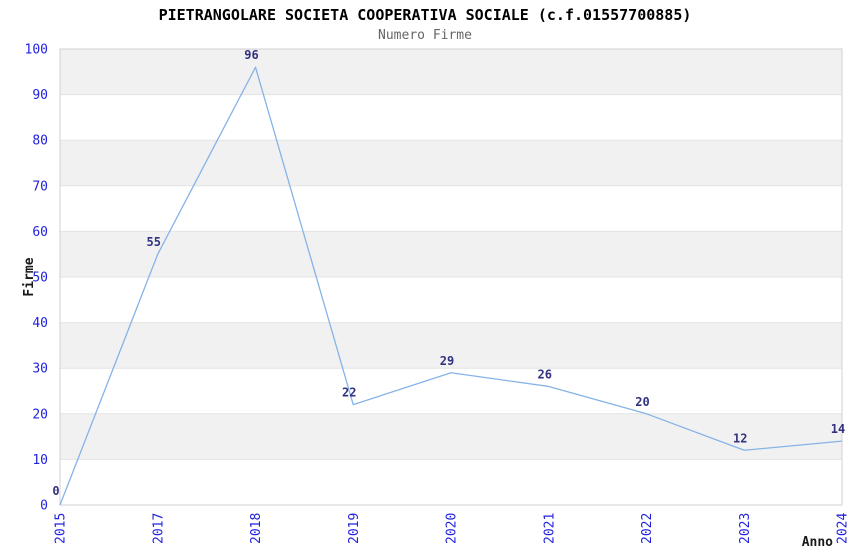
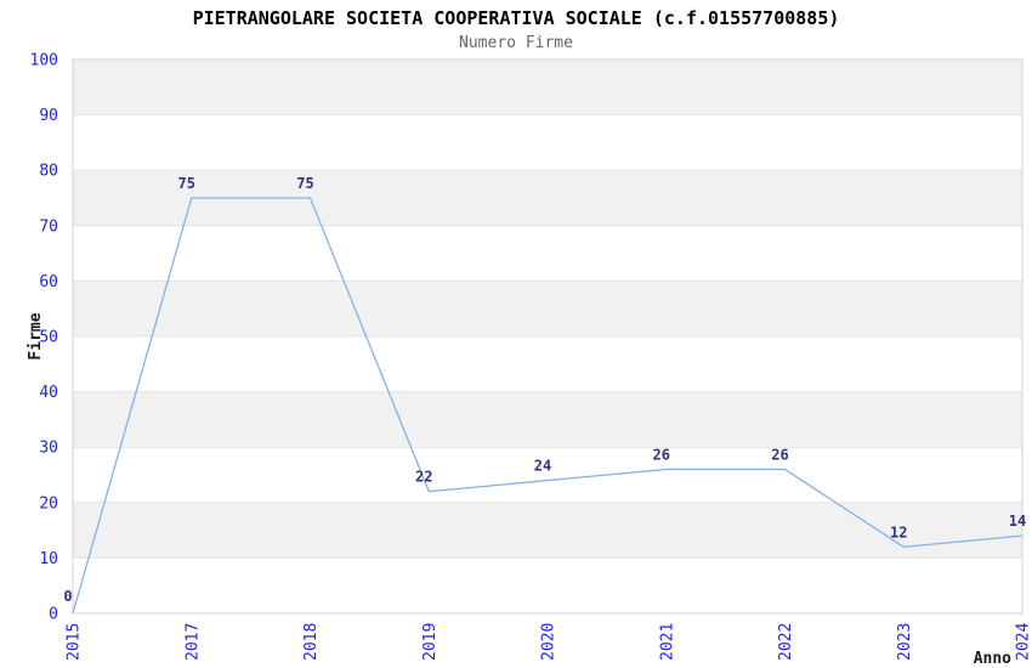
2017: 55 -> 75
2018: 96 -> 75
2020: 29 -> 24
2022: 20 -> 26
